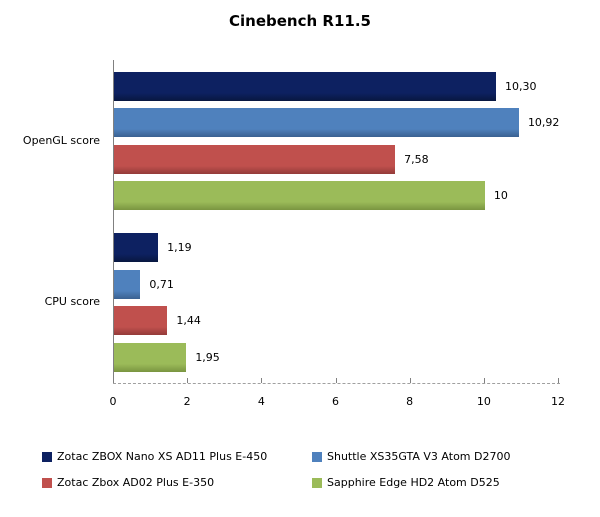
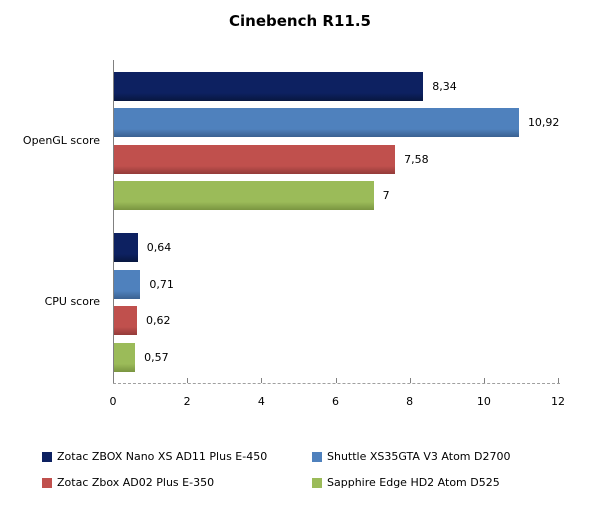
Zotac ZBOX Nano XS AD11 Plus E-450/OpenGL score: 10,30 -> 8,34
Sapphire Edge HD2 Atom D525/OpenGL score: 10 -> 7
Zotac ZBOX Nano XS AD11 Plus E-450/CPU score: 1,19 -> 0,64
Zotac Zbox AD02 Plus E-350/CPU score: 1,44 -> 0,62
Sapphire Edge HD2 Atom D525/CPU score: 1,95 -> 0,57
